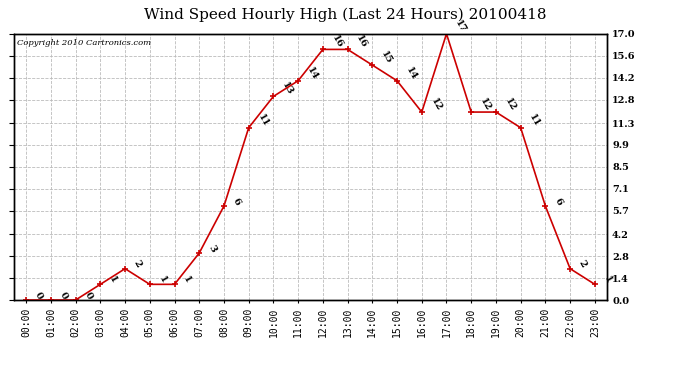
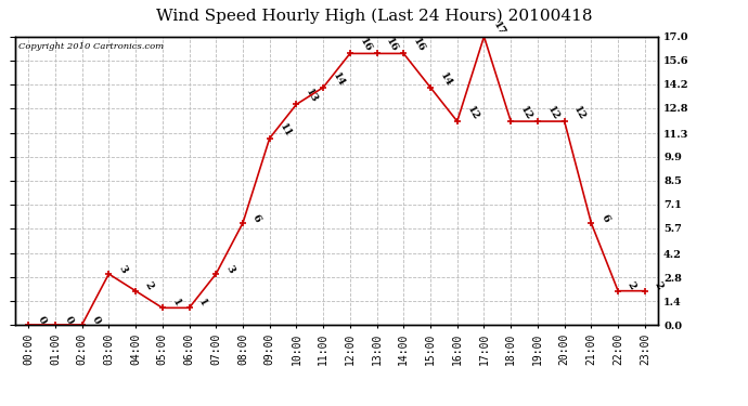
03:00: 1 -> 3
14:00: 15 -> 16
20:00: 11 -> 12
23:00: 1 -> 2
